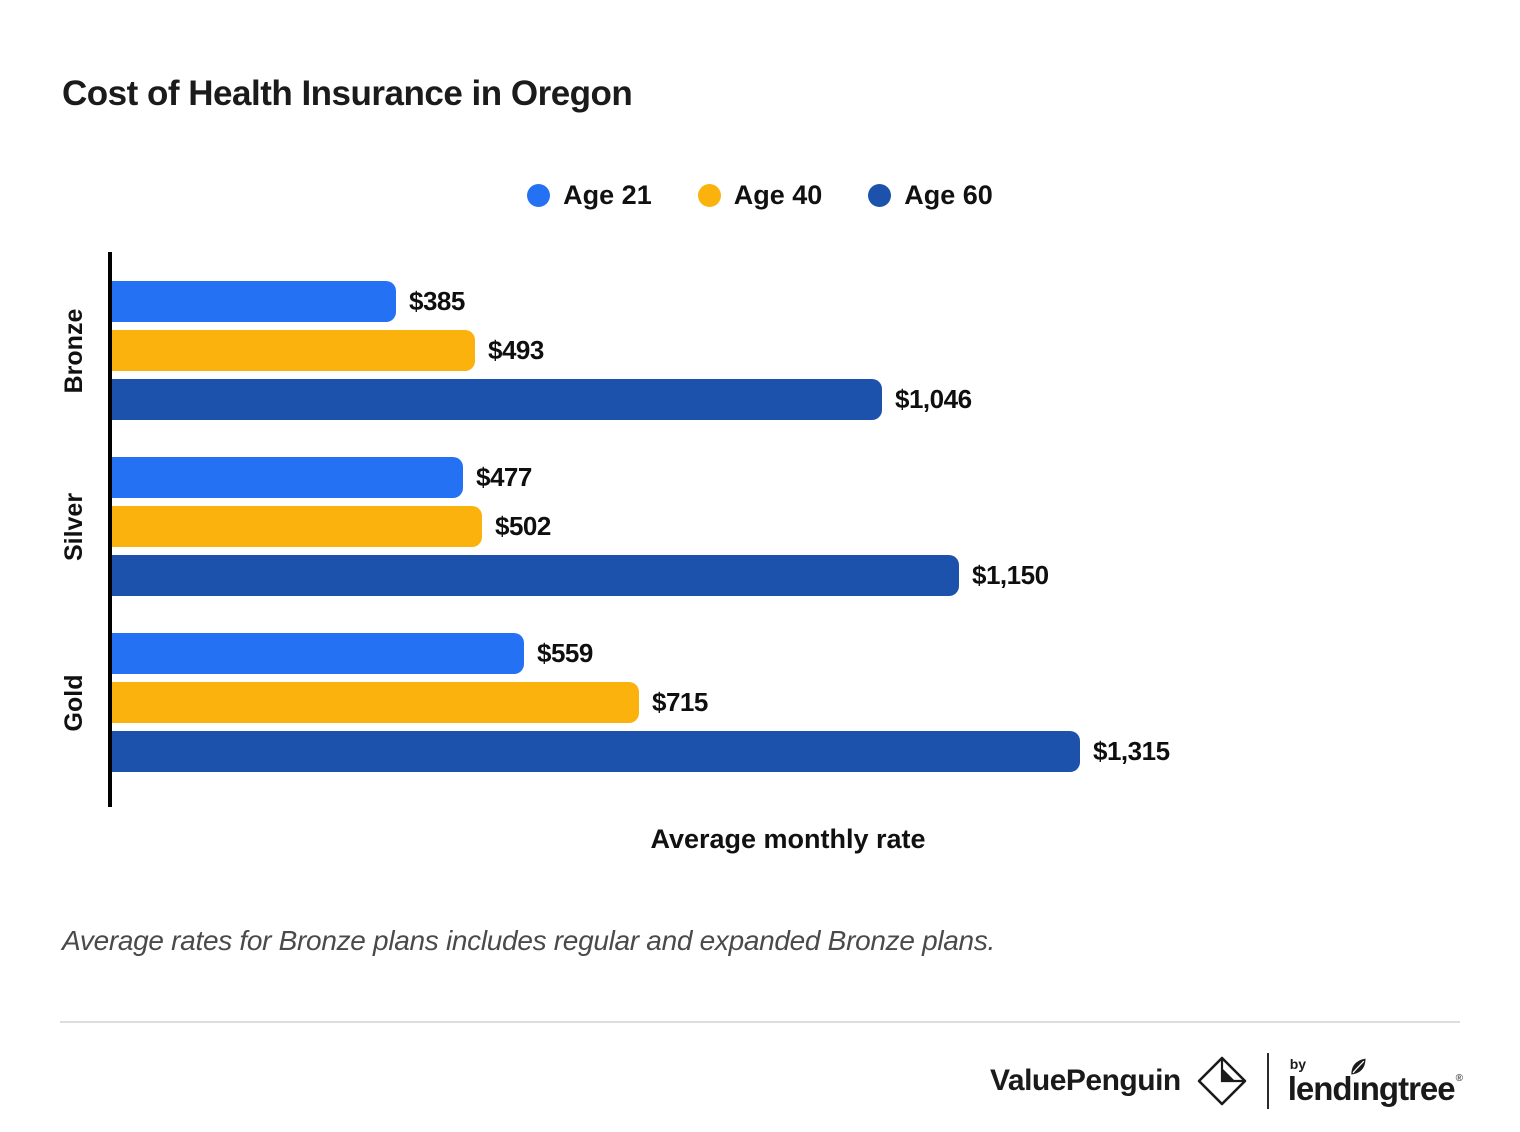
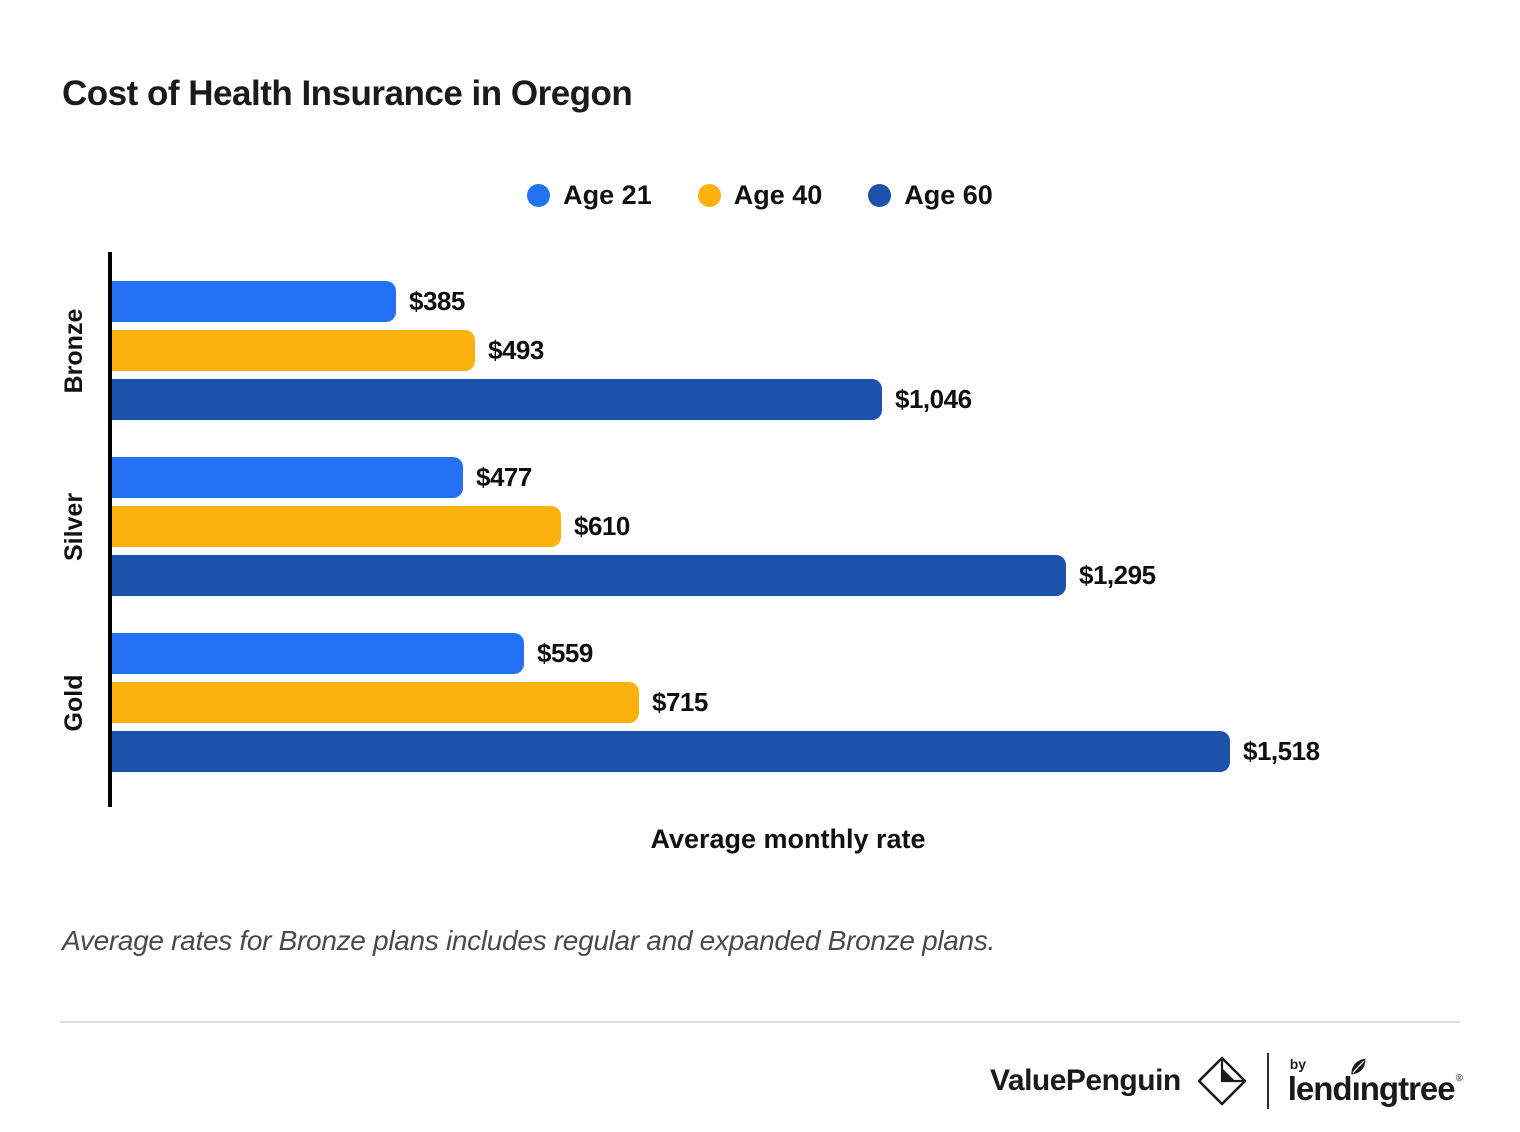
Age 40/Silver: $502 -> $610
Age 60/Silver: $1,150 -> $1,295
Age 60/Gold: $1,315 -> $1,518
